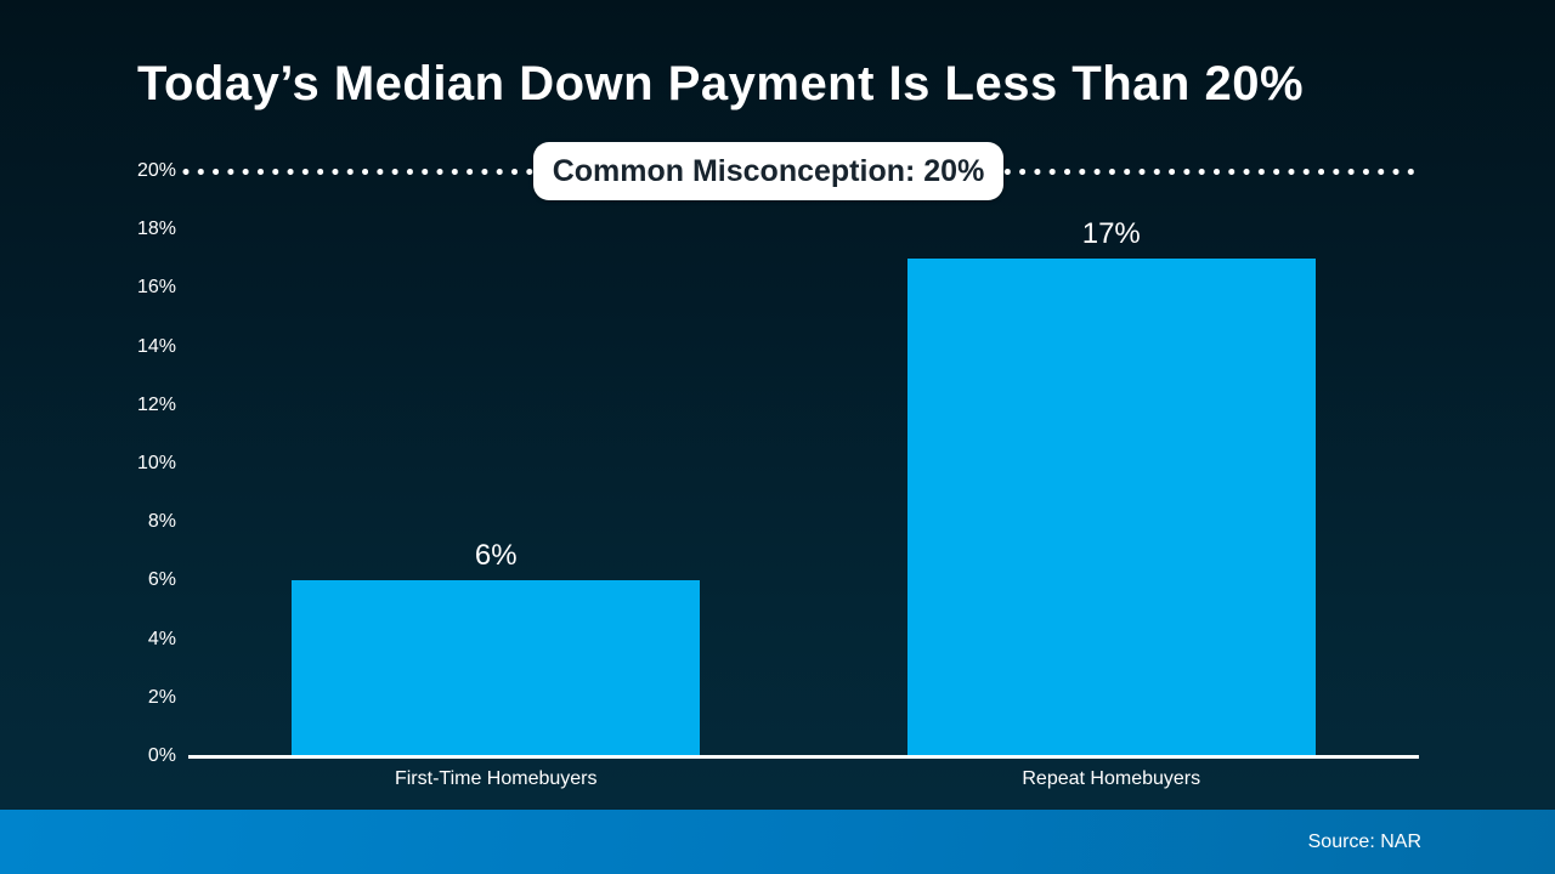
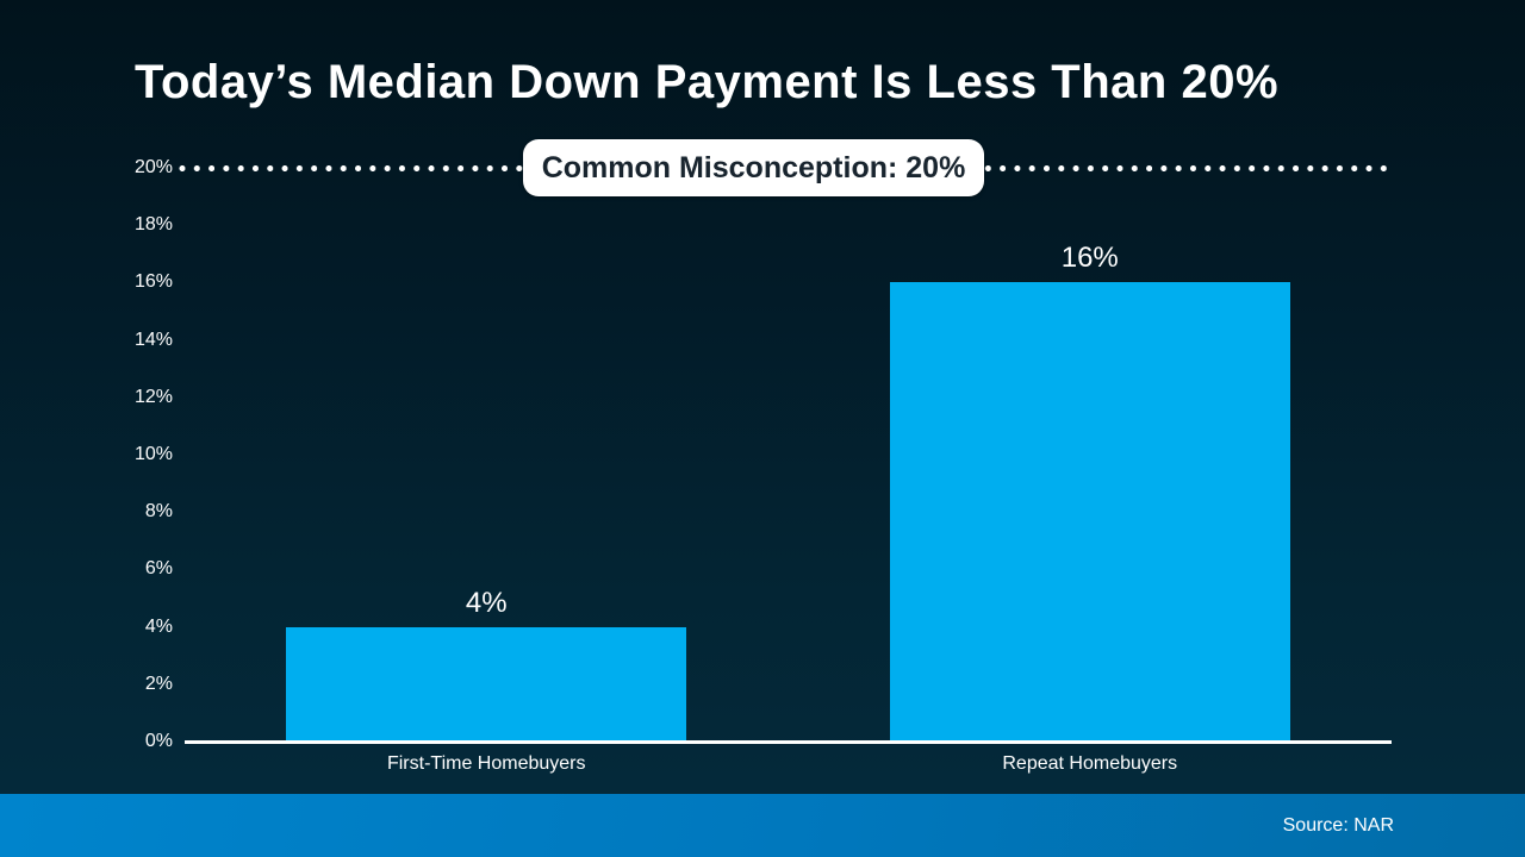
First-Time Homebuyers: 6% -> 4%
Repeat Homebuyers: 17% -> 16%
